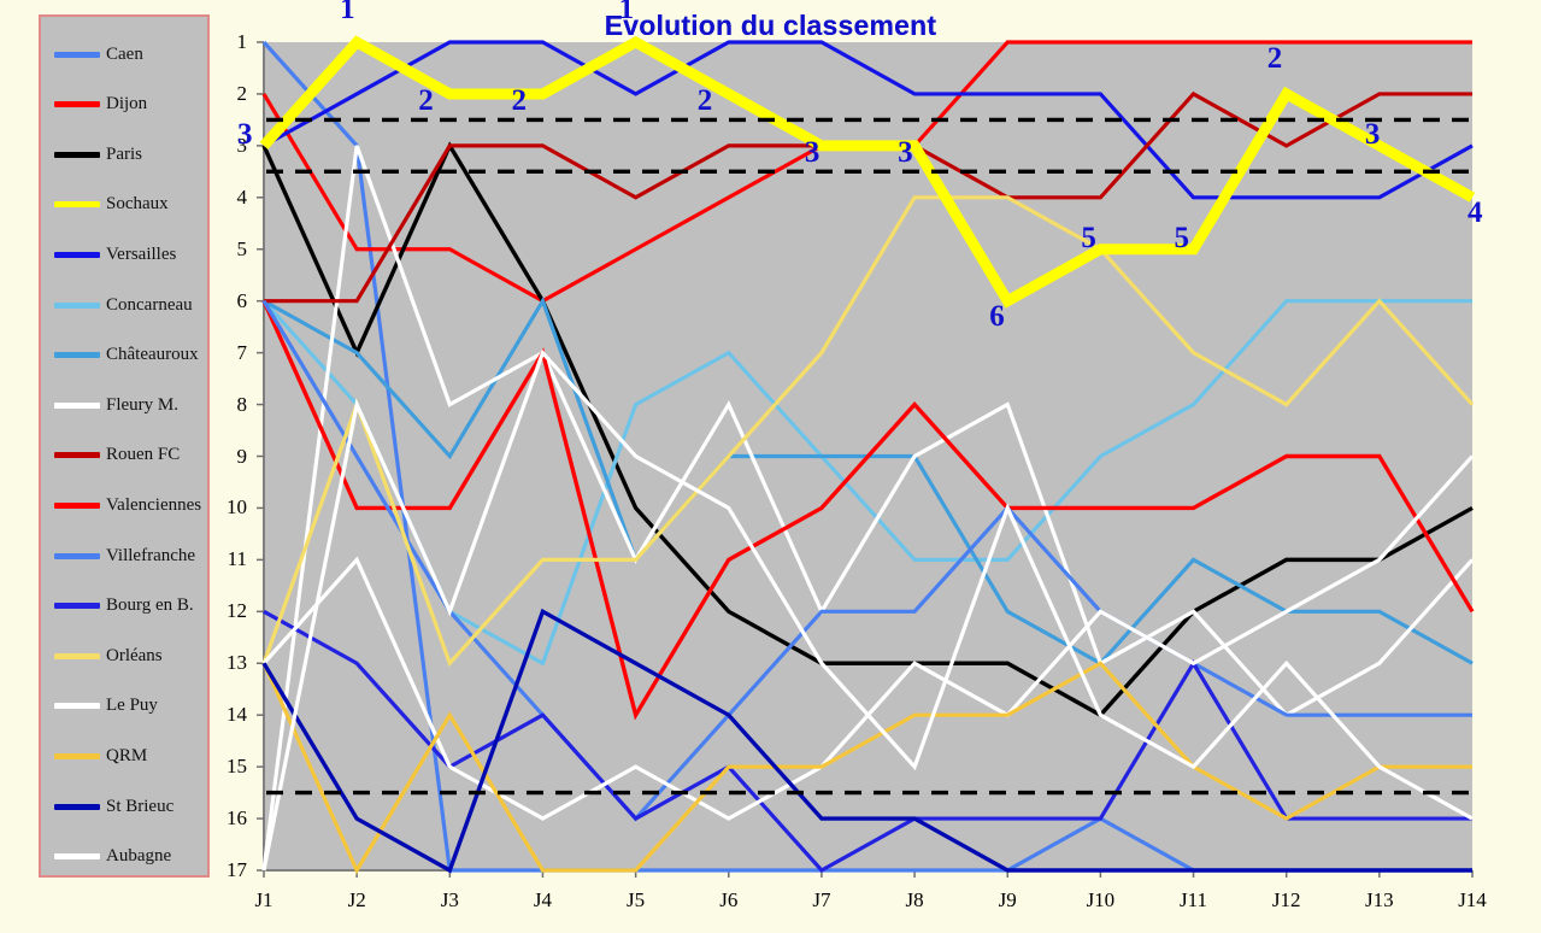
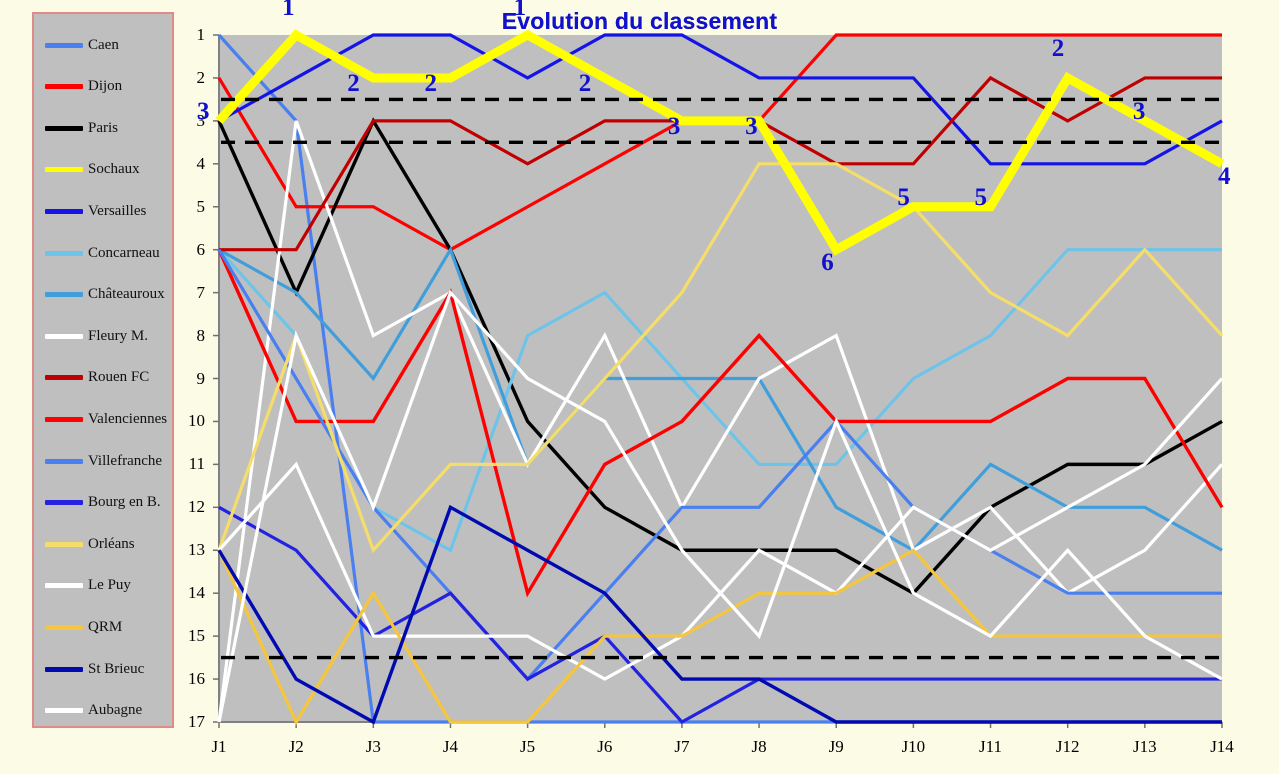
Le Puy/J4: 16 -> 15
Caen/J10: 16 -> 17
Bourg en B./J11: 13 -> 16
QRM/J12: 16 -> 15
